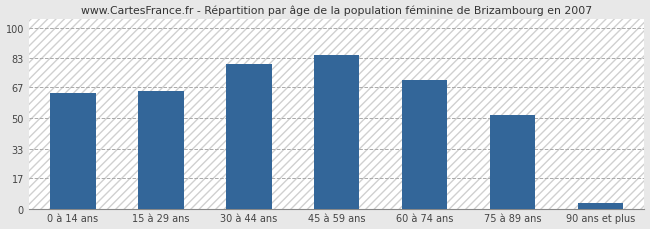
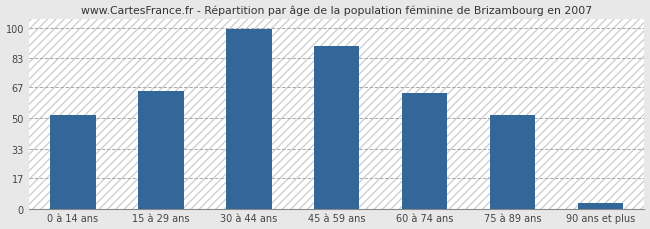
0 à 14 ans: 64 -> 52
30 à 44 ans: 80 -> 99
45 à 59 ans: 85 -> 90
60 à 74 ans: 71 -> 64
